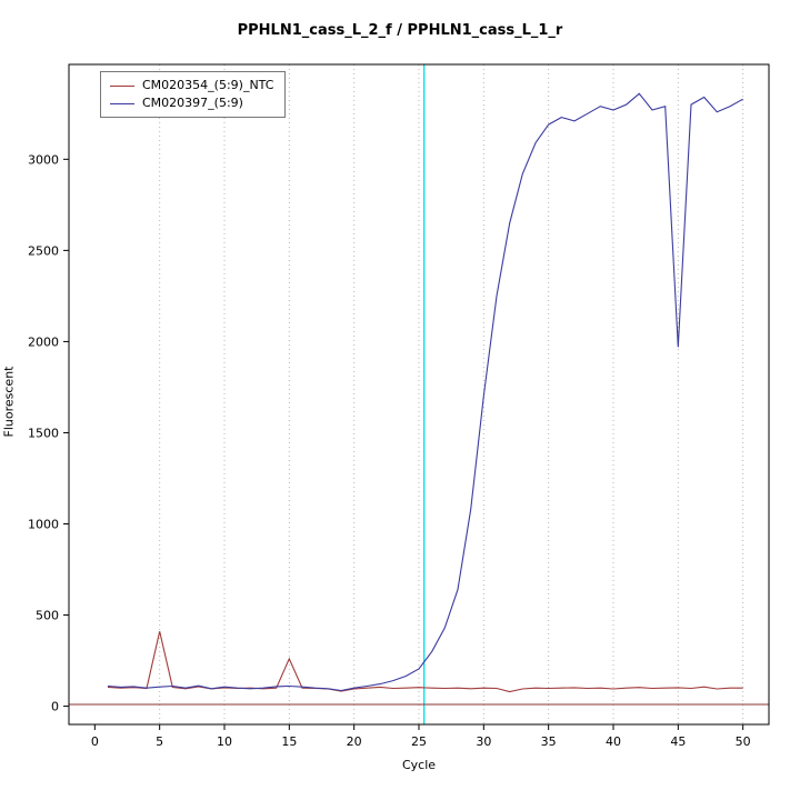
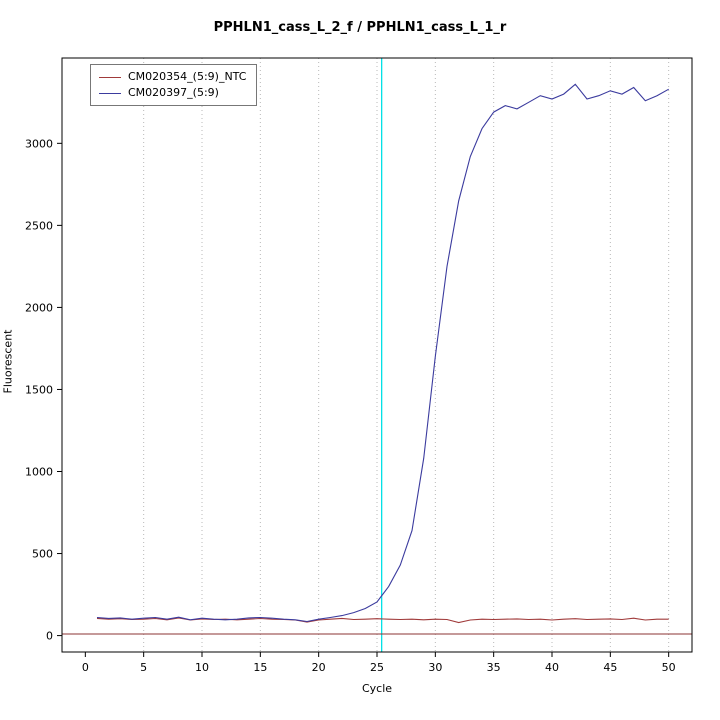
CM020354_(5:9)_NTC/5: 410 -> 100
CM020354_(5:9)_NTC/15: 260 -> 100
CM020397_(5:9)/45: 1970 -> 3320
